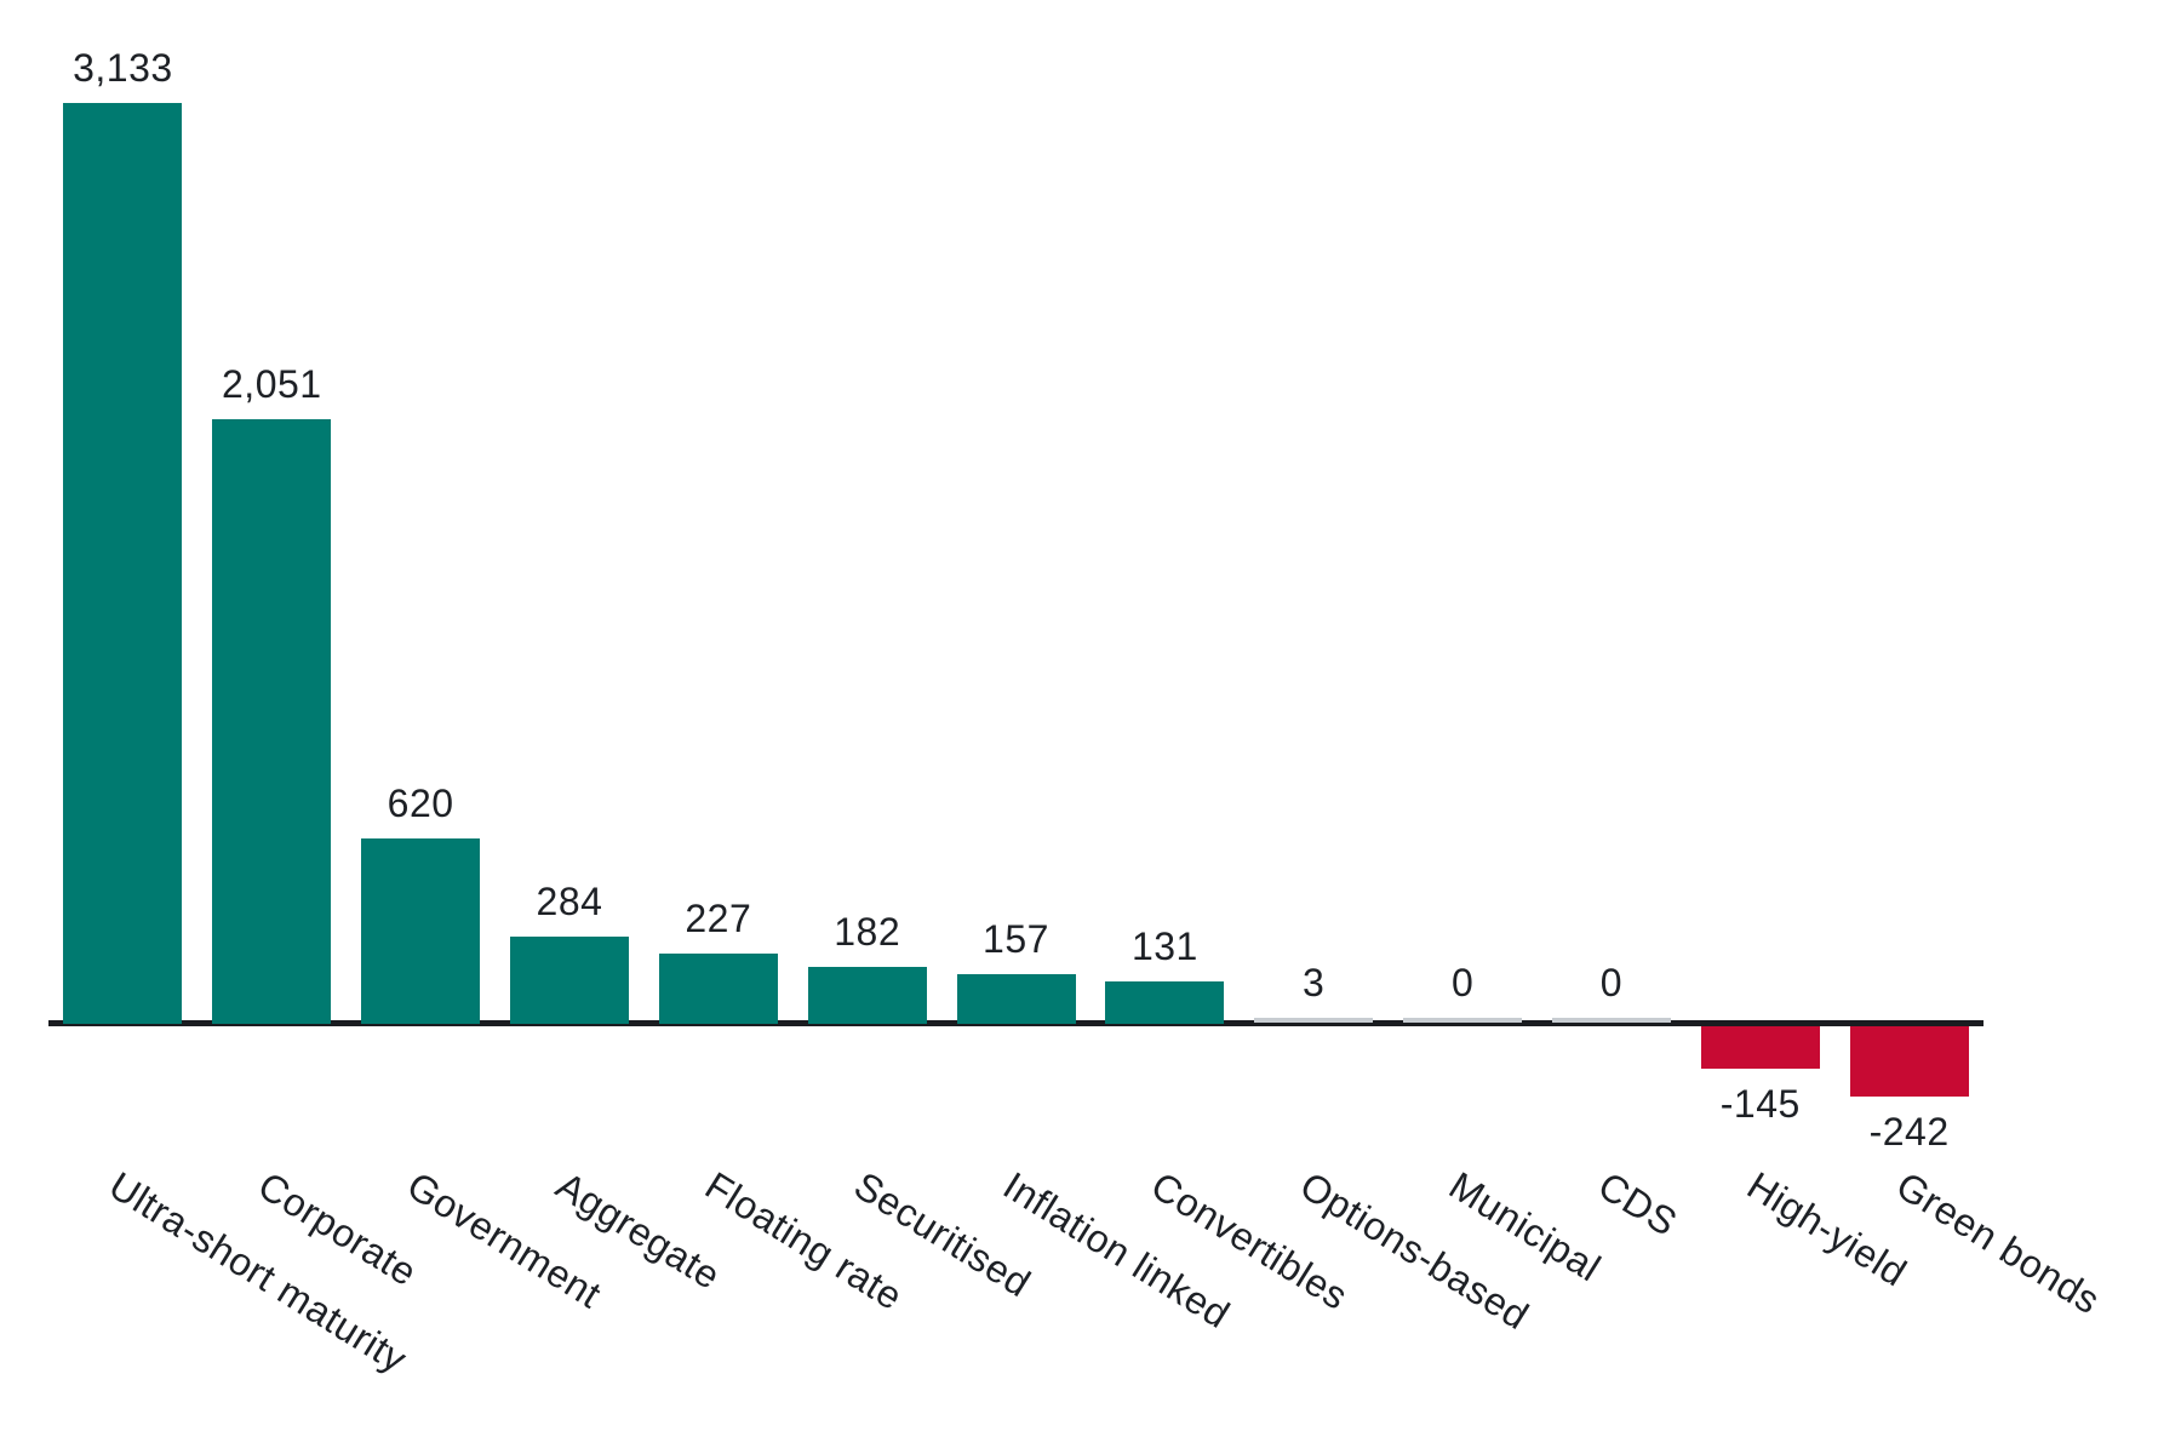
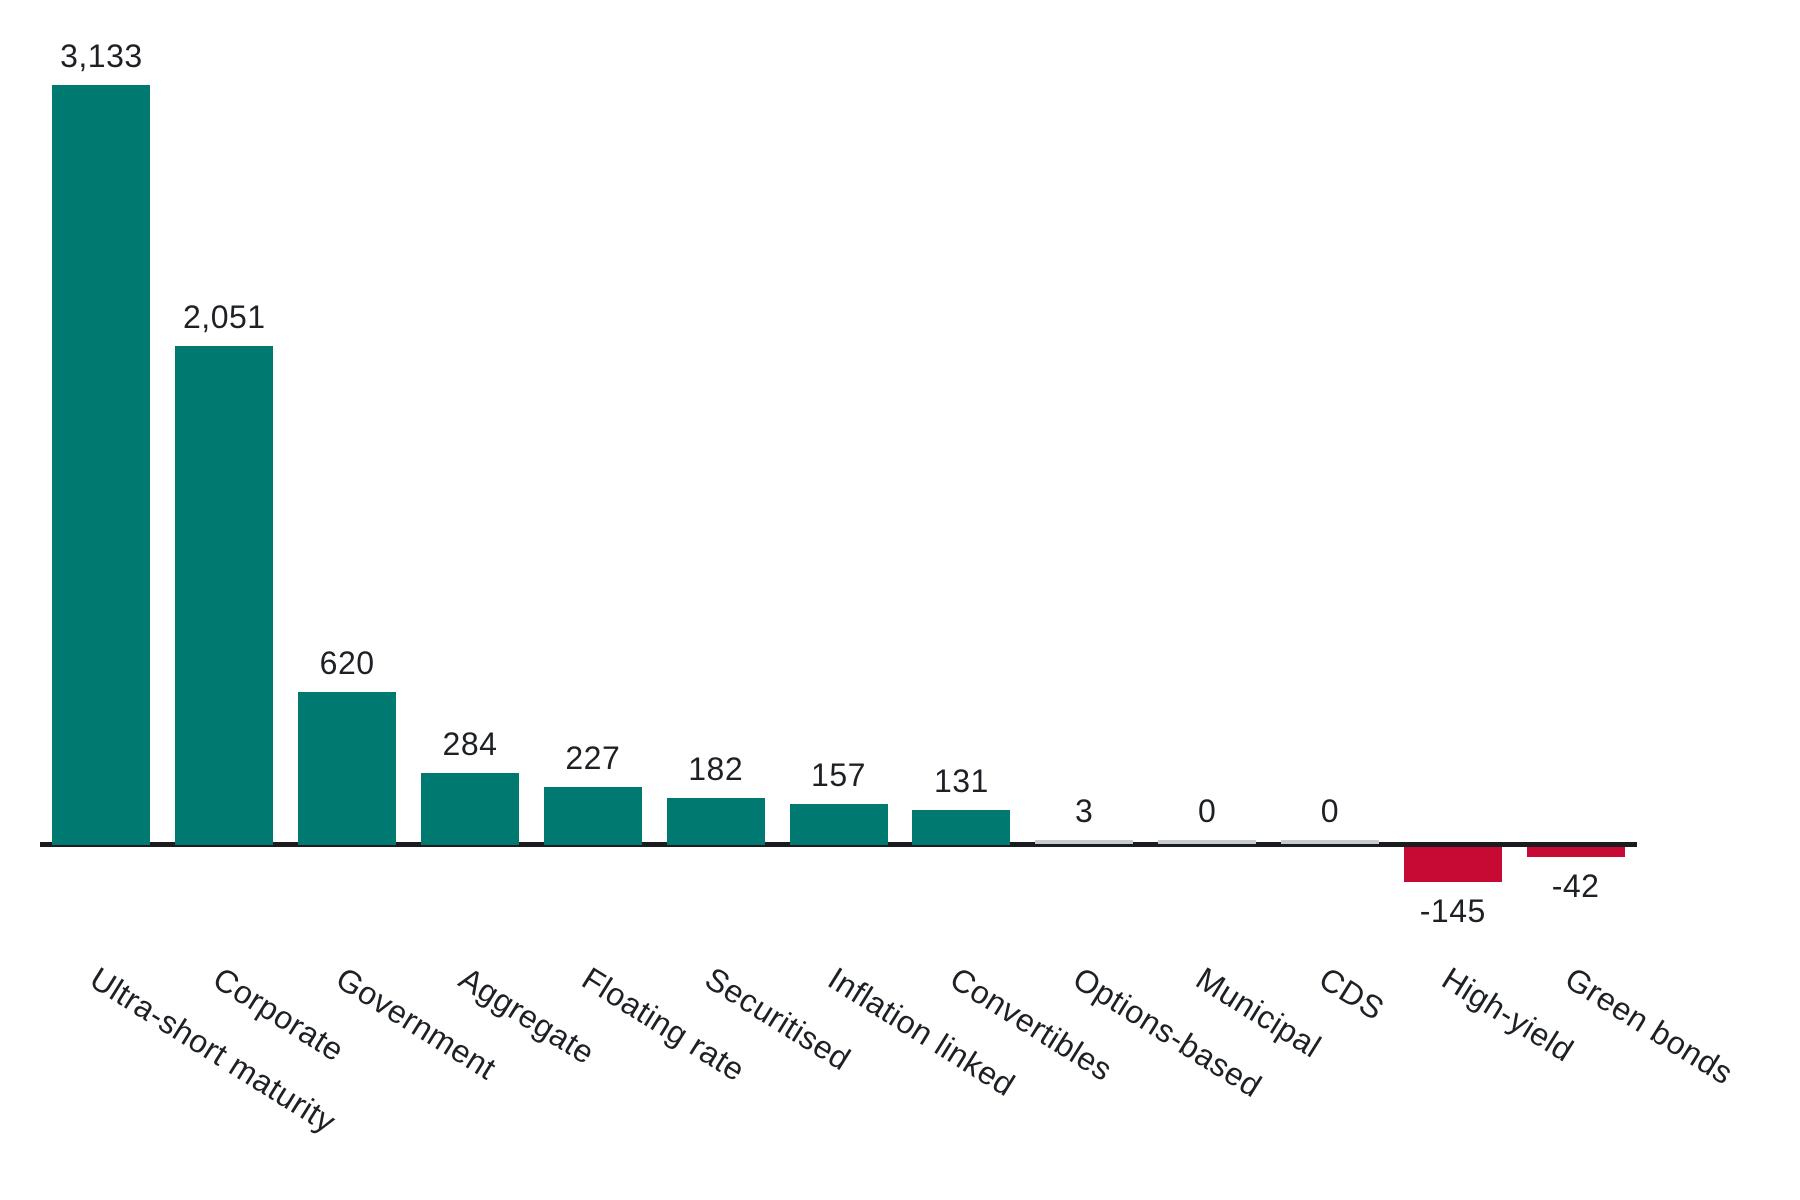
Green bonds: -242 -> -42
